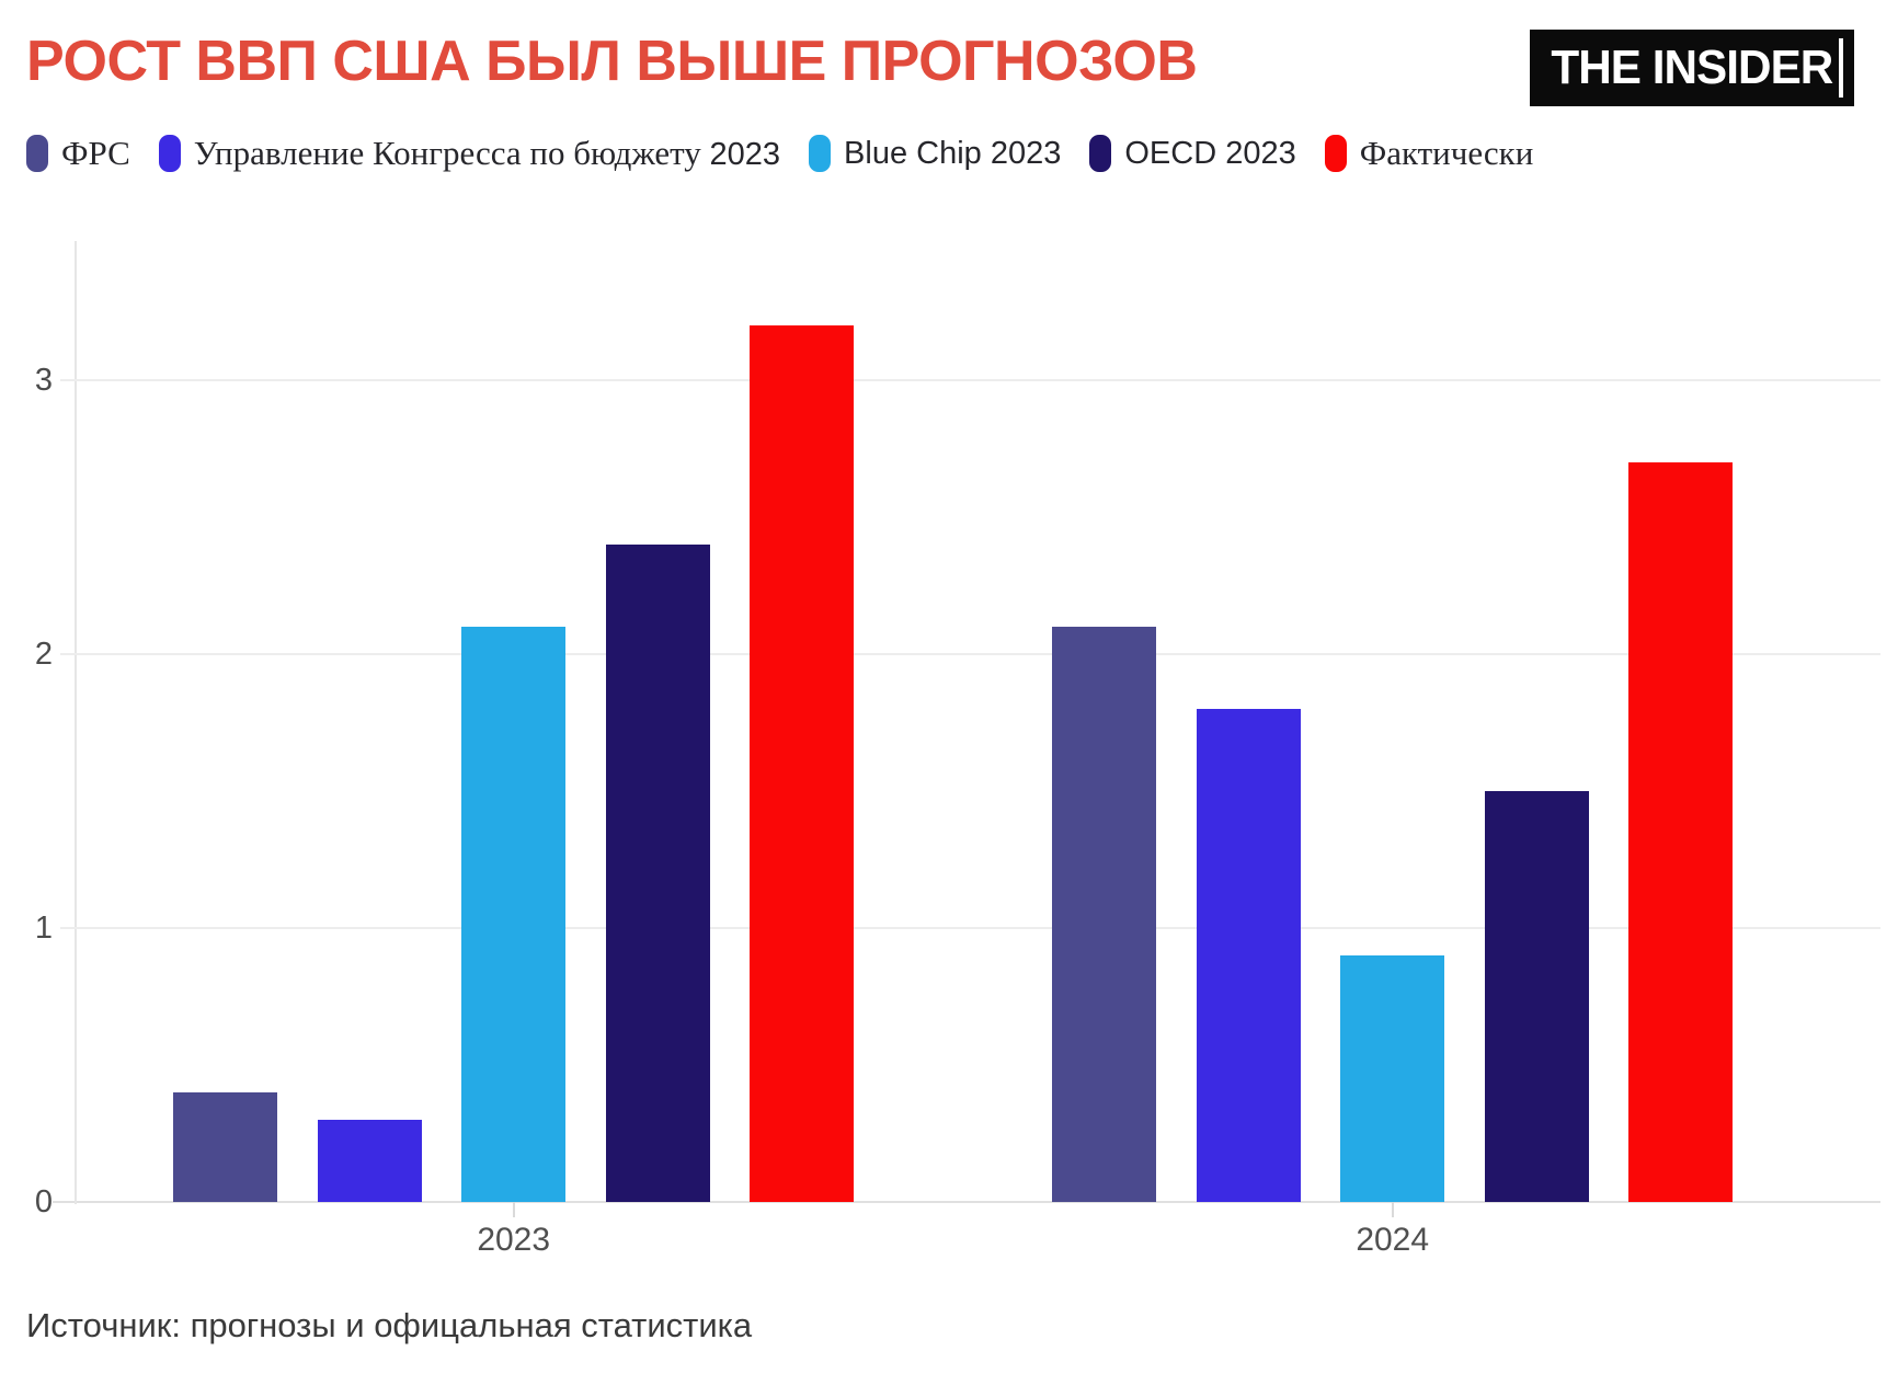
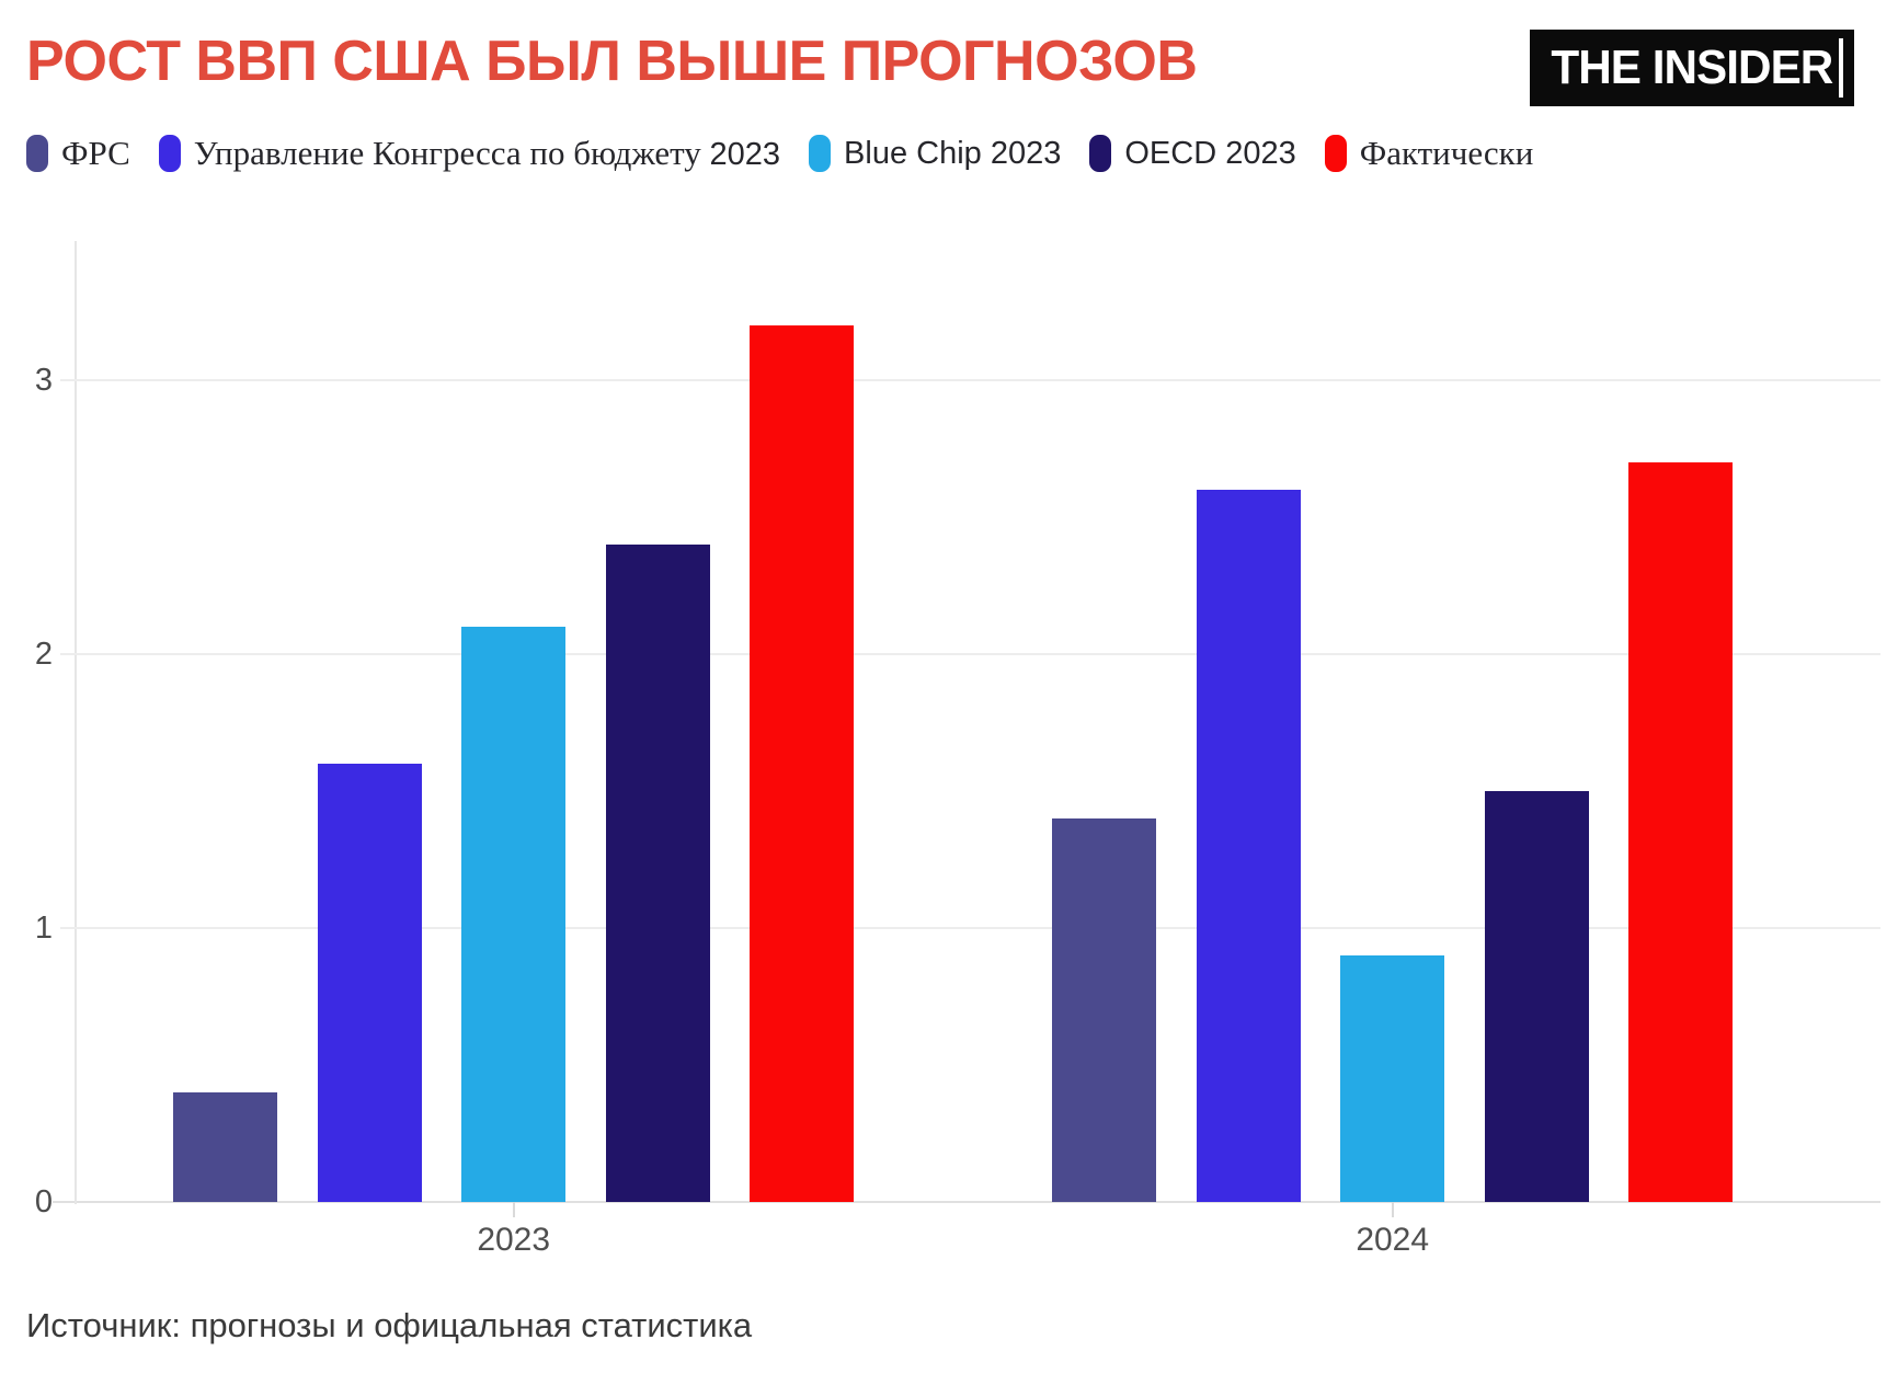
Управление Конгресса по бюджету 2023/2023: 0.3 -> 1.6
ФРС/2024: 2.1 -> 1.4
Управление Конгресса по бюджету 2023/2024: 1.8 -> 2.6
